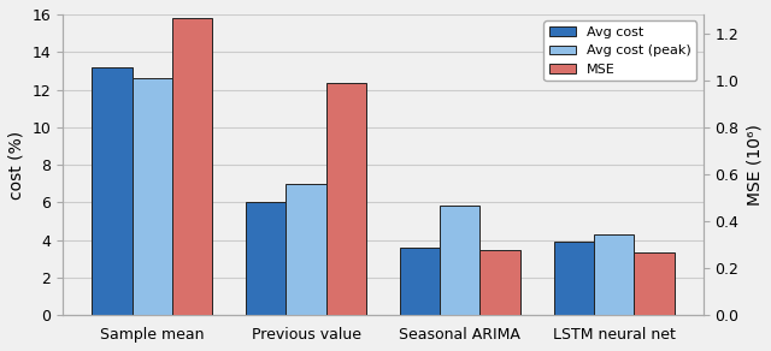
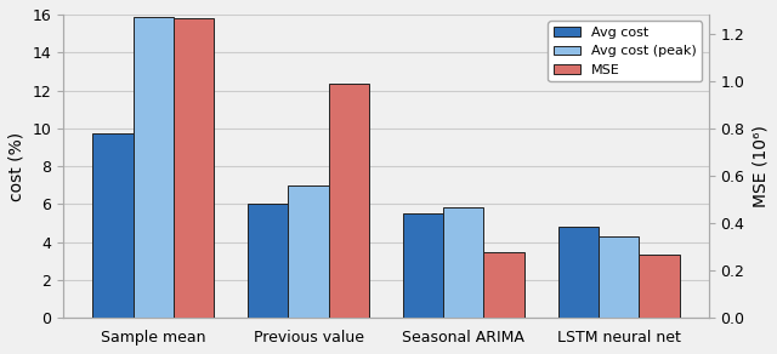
Avg cost/Sample mean: 13.2 -> 9.8
Avg cost (peak)/Sample mean: 12.6 -> 15.8
Avg cost/Seasonal ARIMA: 3.6 -> 5.5
Avg cost/LSTM neural net: 3.9 -> 4.8
